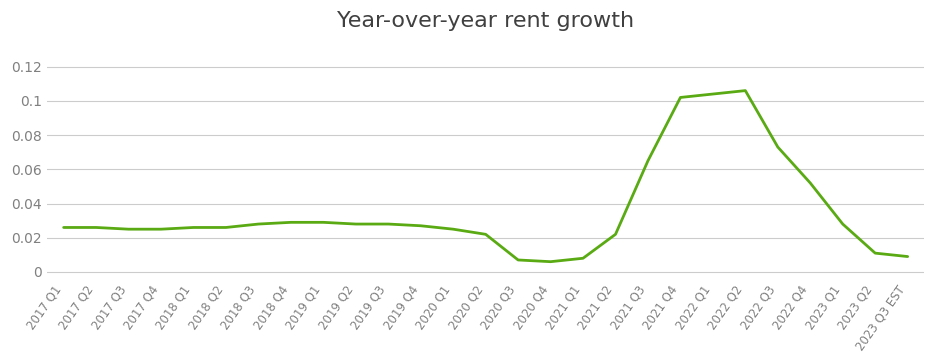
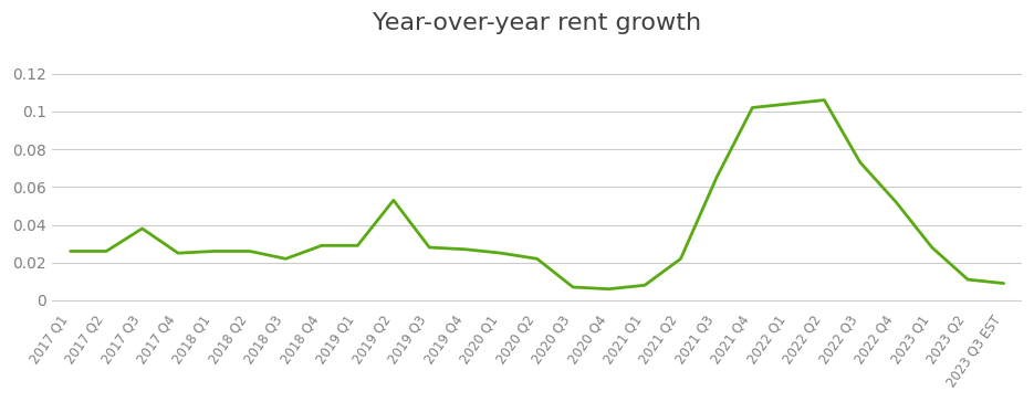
2017 Q3: 0.025 -> 0.038
2018 Q3: 0.028 -> 0.022
2019 Q2: 0.028 -> 0.053
